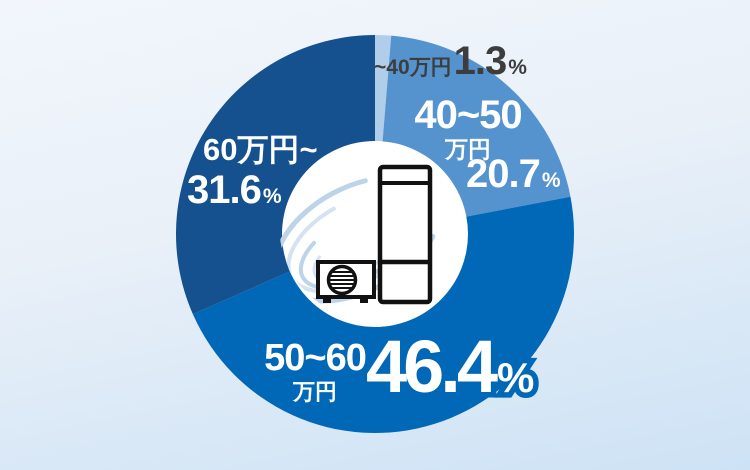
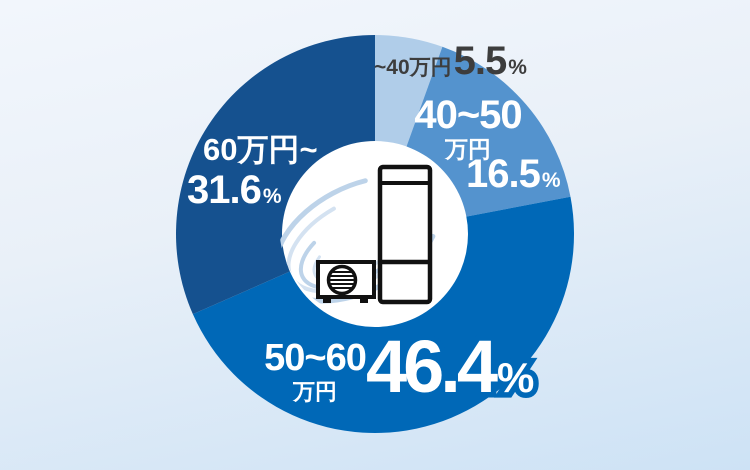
~40万円: 1.3 -> 5.5
40~50万円: 20.7 -> 16.5
